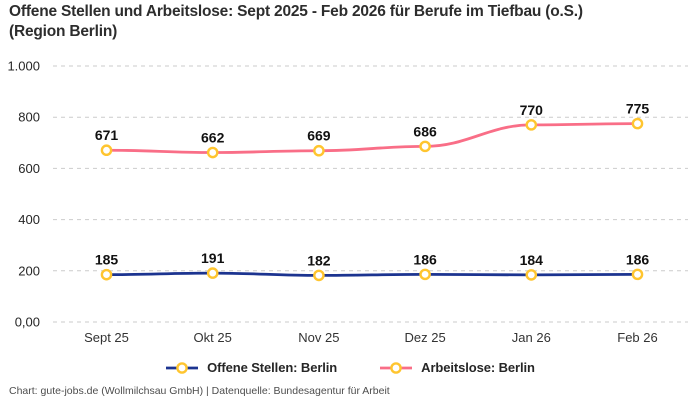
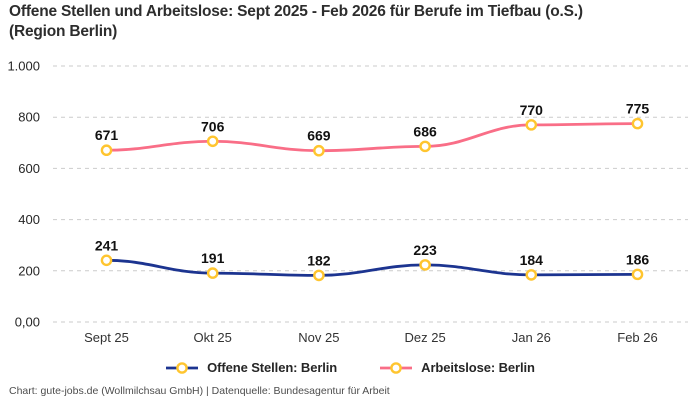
Offene Stellen: Berlin/Sept 25: 185 -> 241
Arbeitslose: Berlin/Okt 25: 662 -> 706
Offene Stellen: Berlin/Dez 25: 186 -> 223
